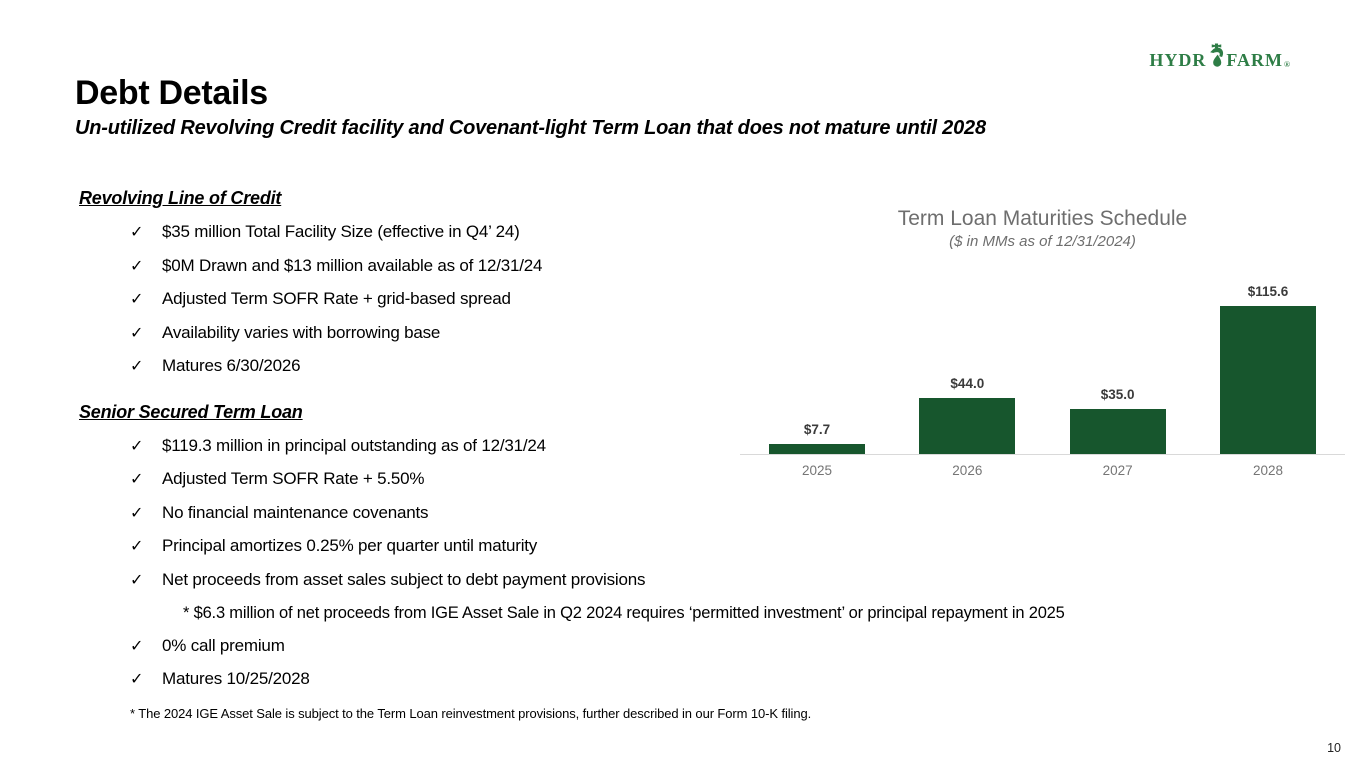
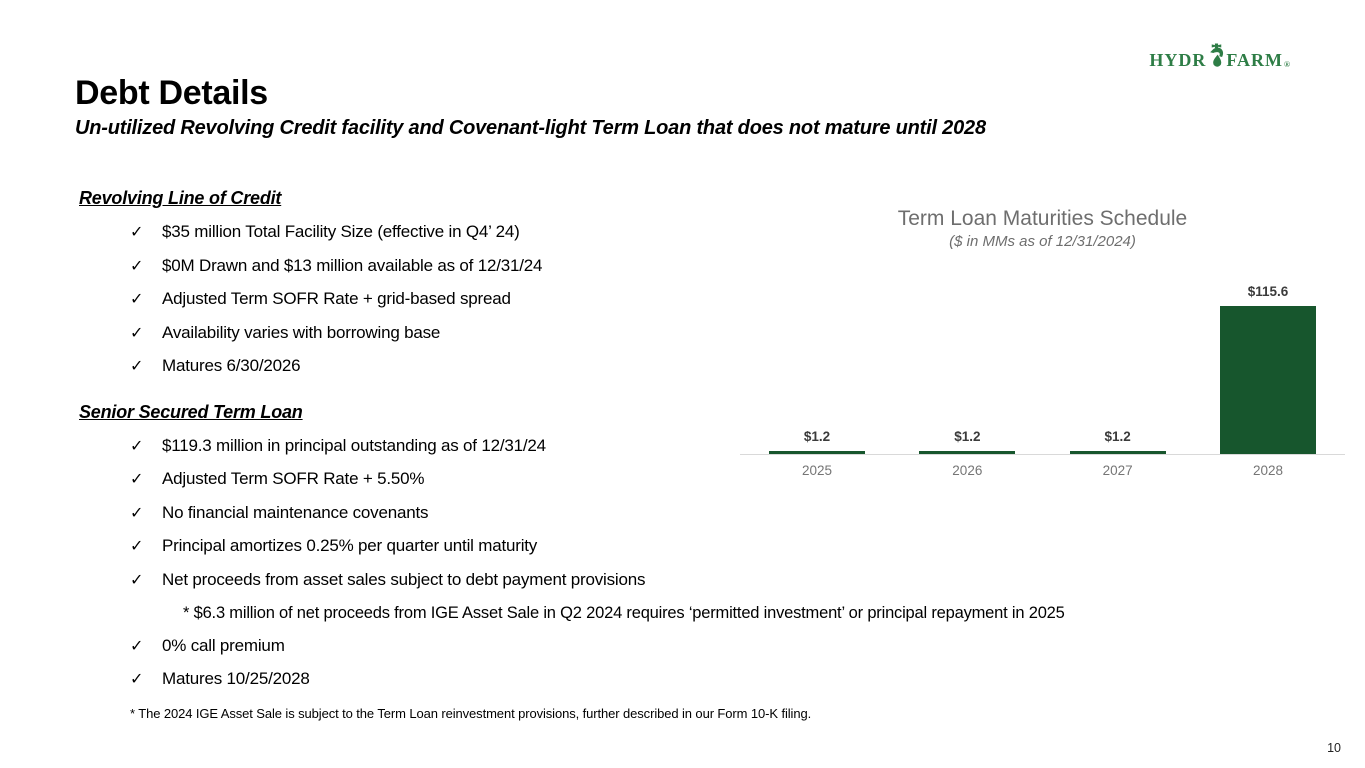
2025: $7.7 -> $1.2
2026: $44.0 -> $1.2
2027: $35.0 -> $1.2
